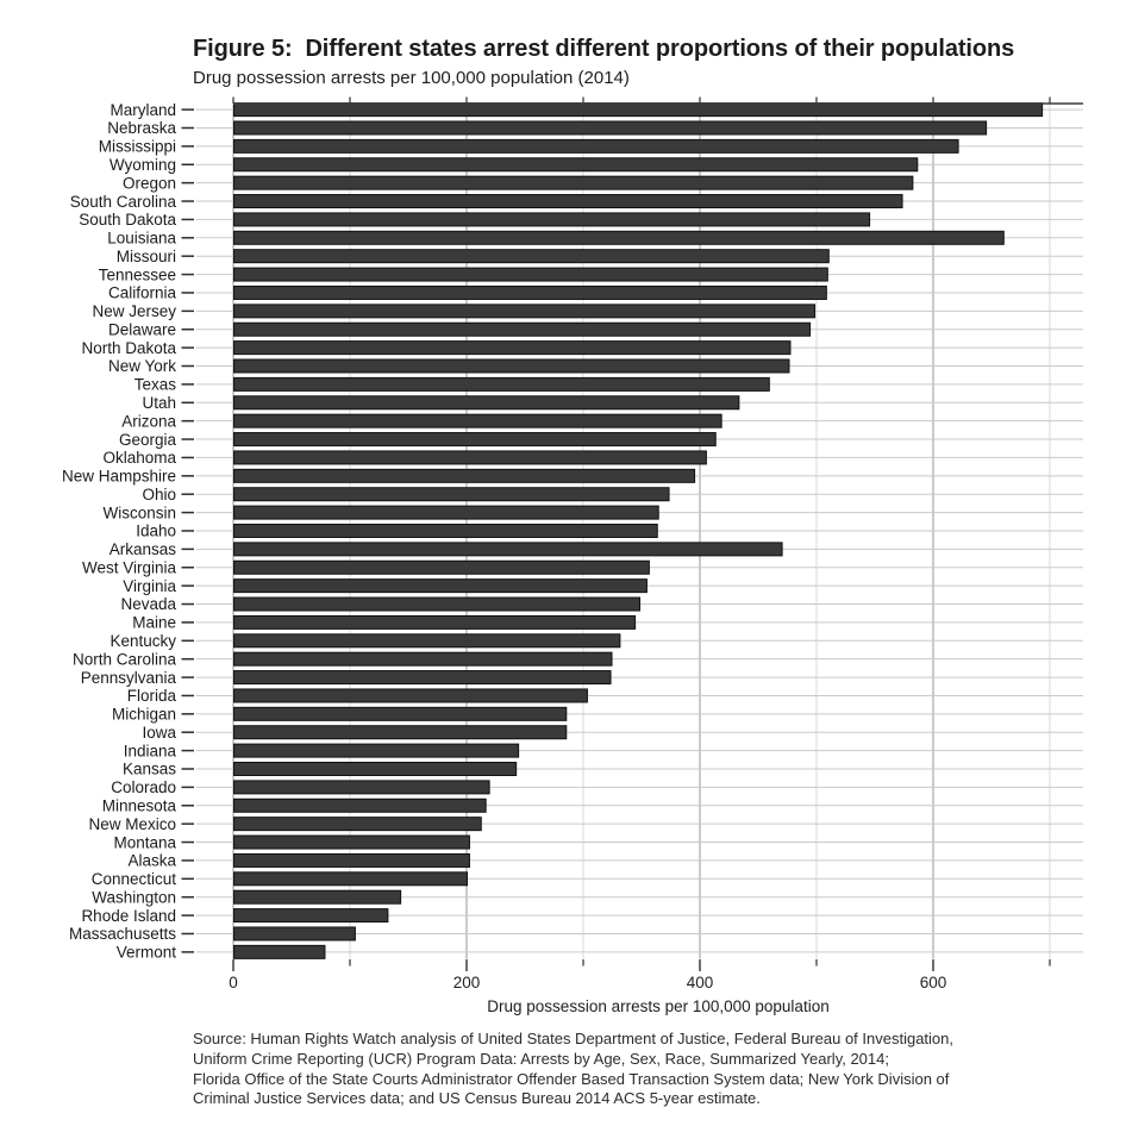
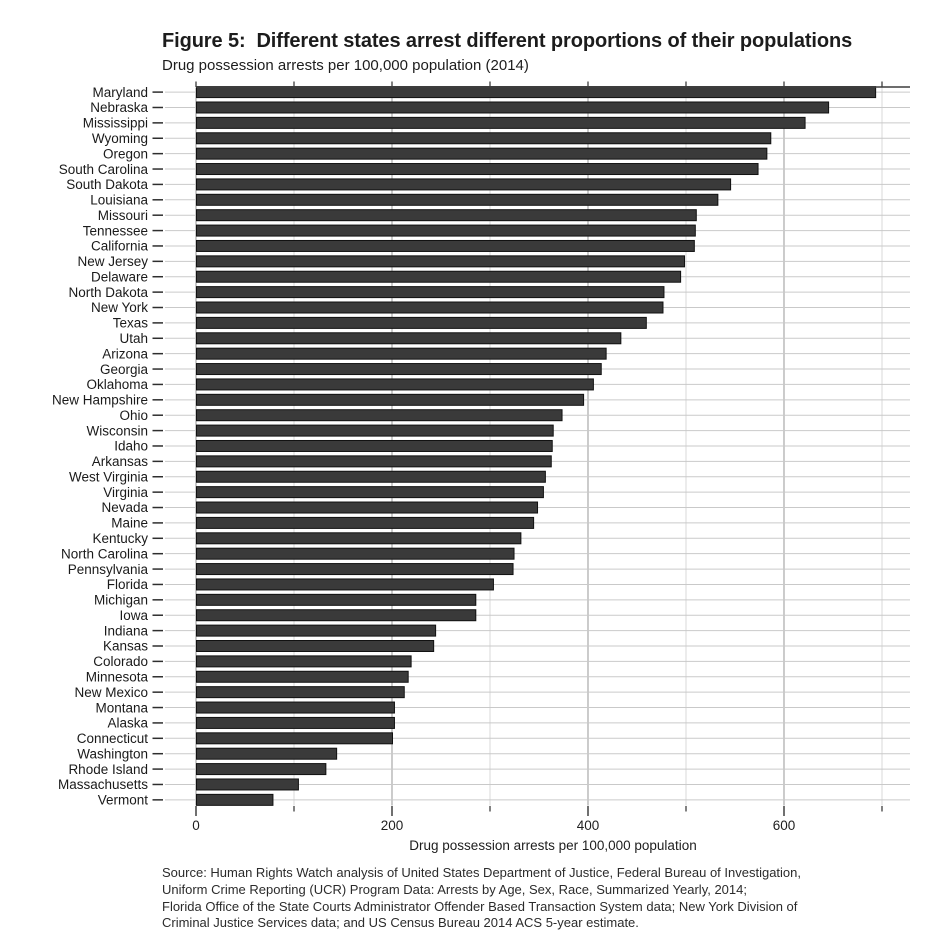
Louisiana: 660 -> 530
Arkansas: 470 -> 360
